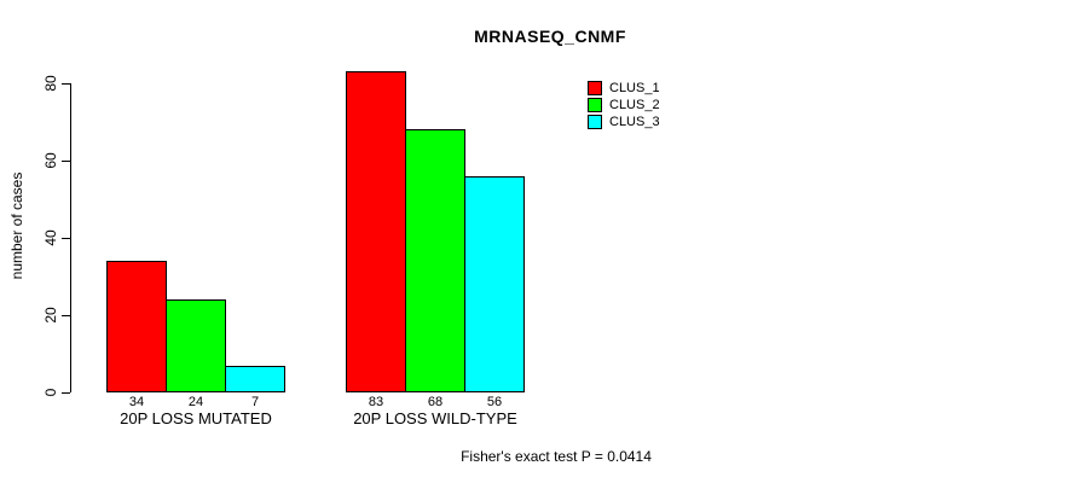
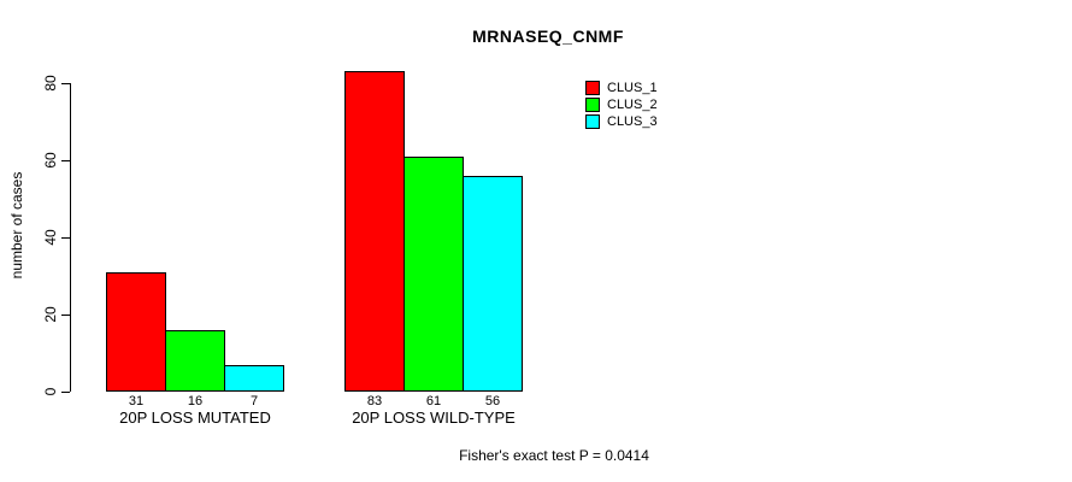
CLUS_1/20P LOSS MUTATED: 34 -> 31
CLUS_2/20P LOSS MUTATED: 24 -> 16
CLUS_2/20P LOSS WILD-TYPE: 68 -> 61
